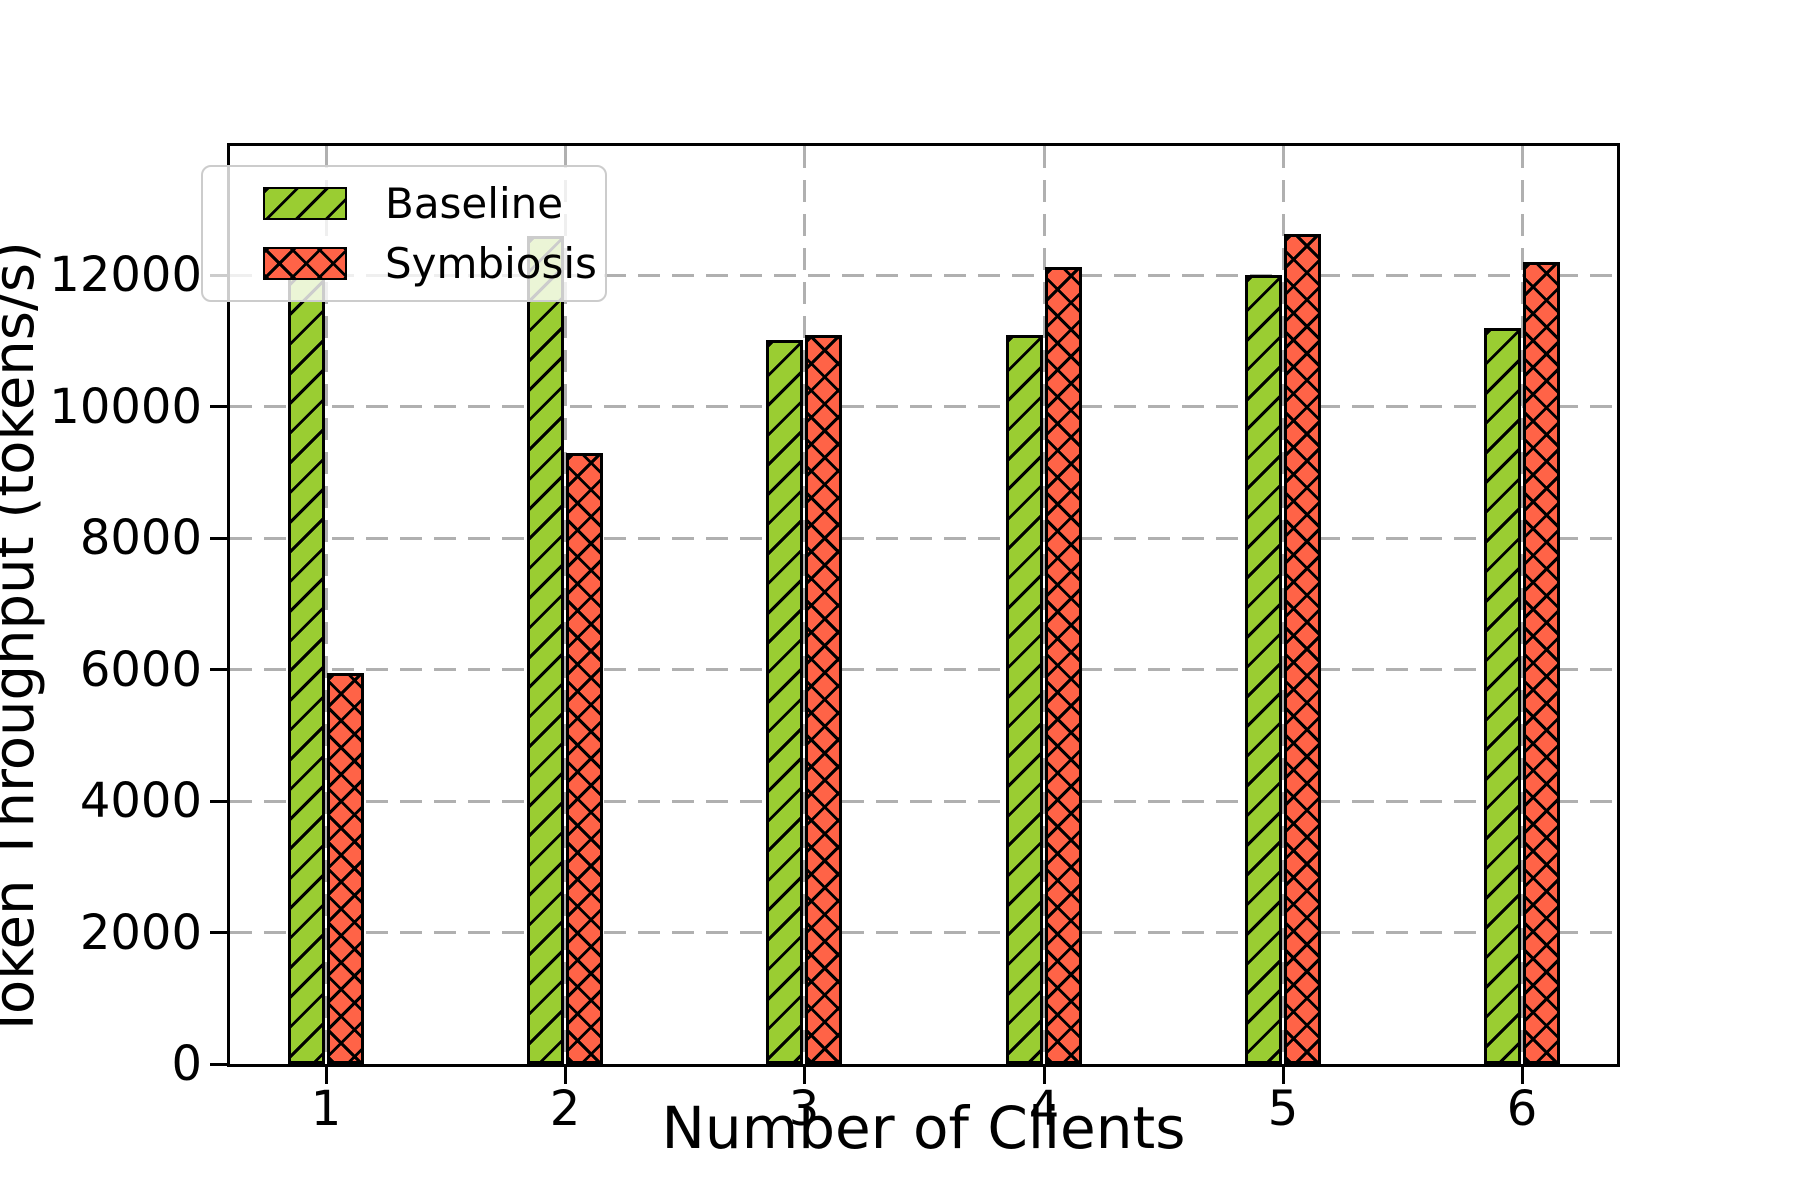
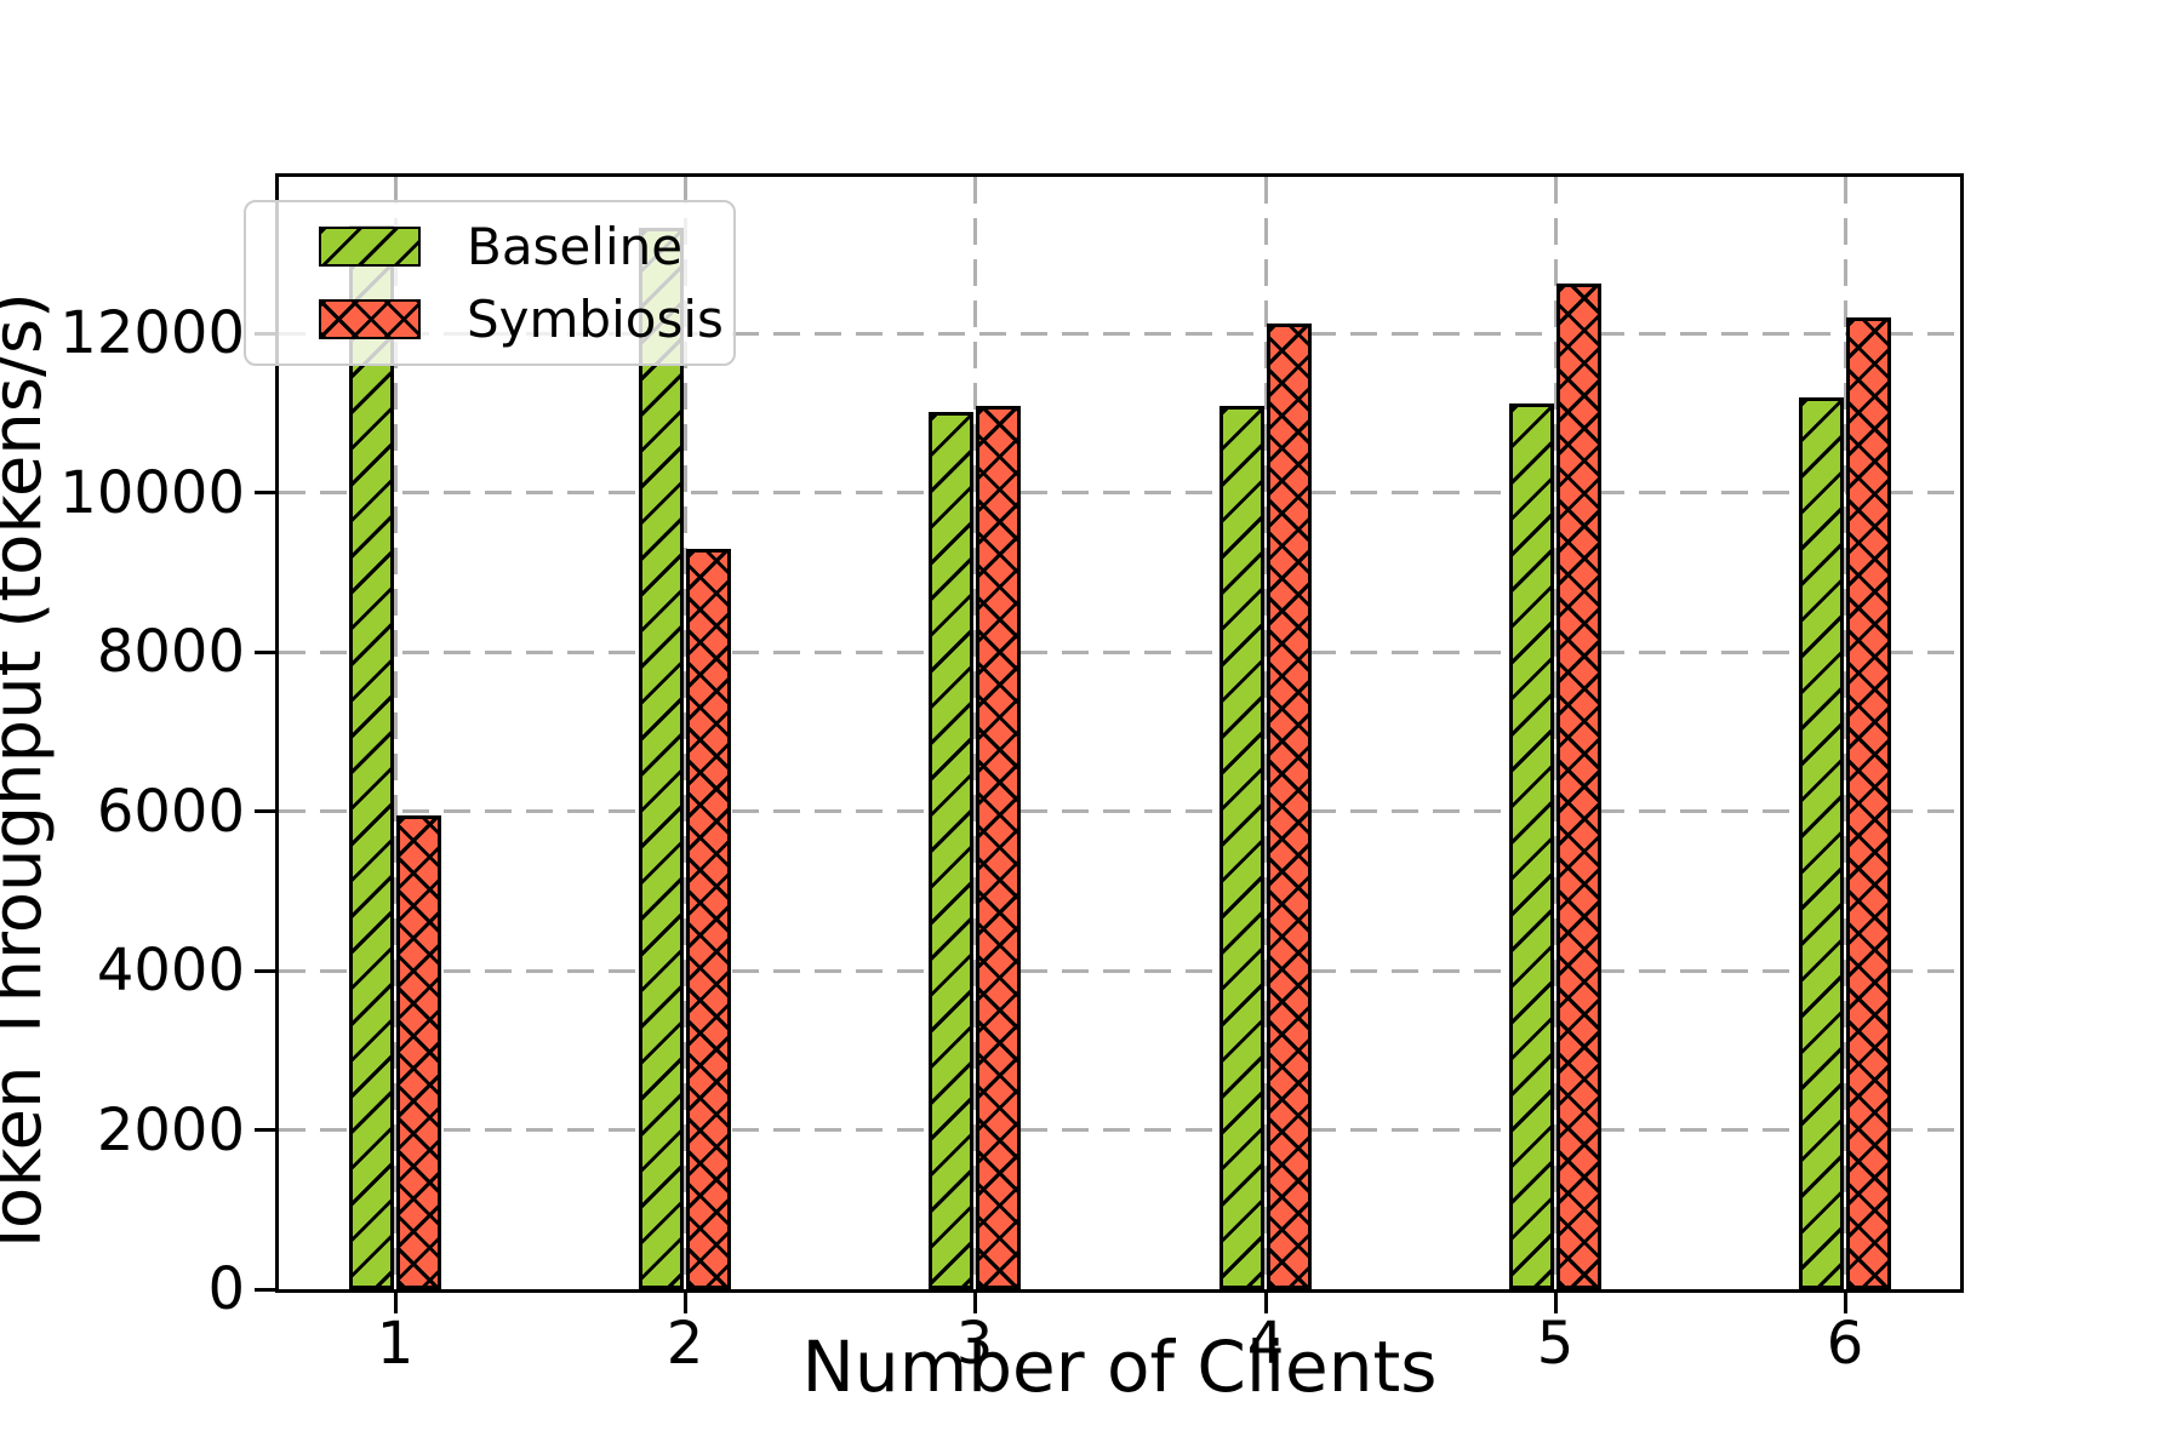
Baseline/1: 12400 -> 13400
Baseline/2: 12600 -> 13300
Baseline/5: 12000 -> 11100
